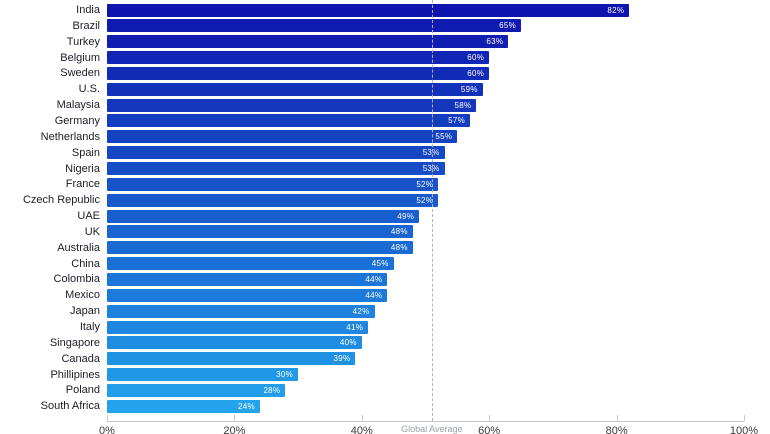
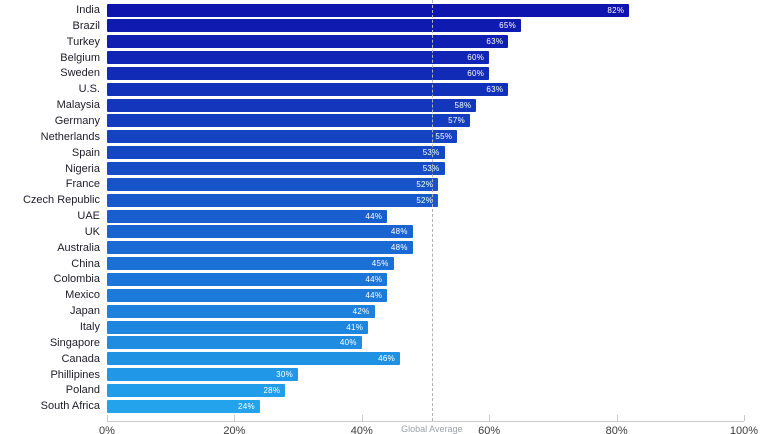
U.S.: 59% -> 63%
UAE: 49% -> 44%
Canada: 39% -> 46%
